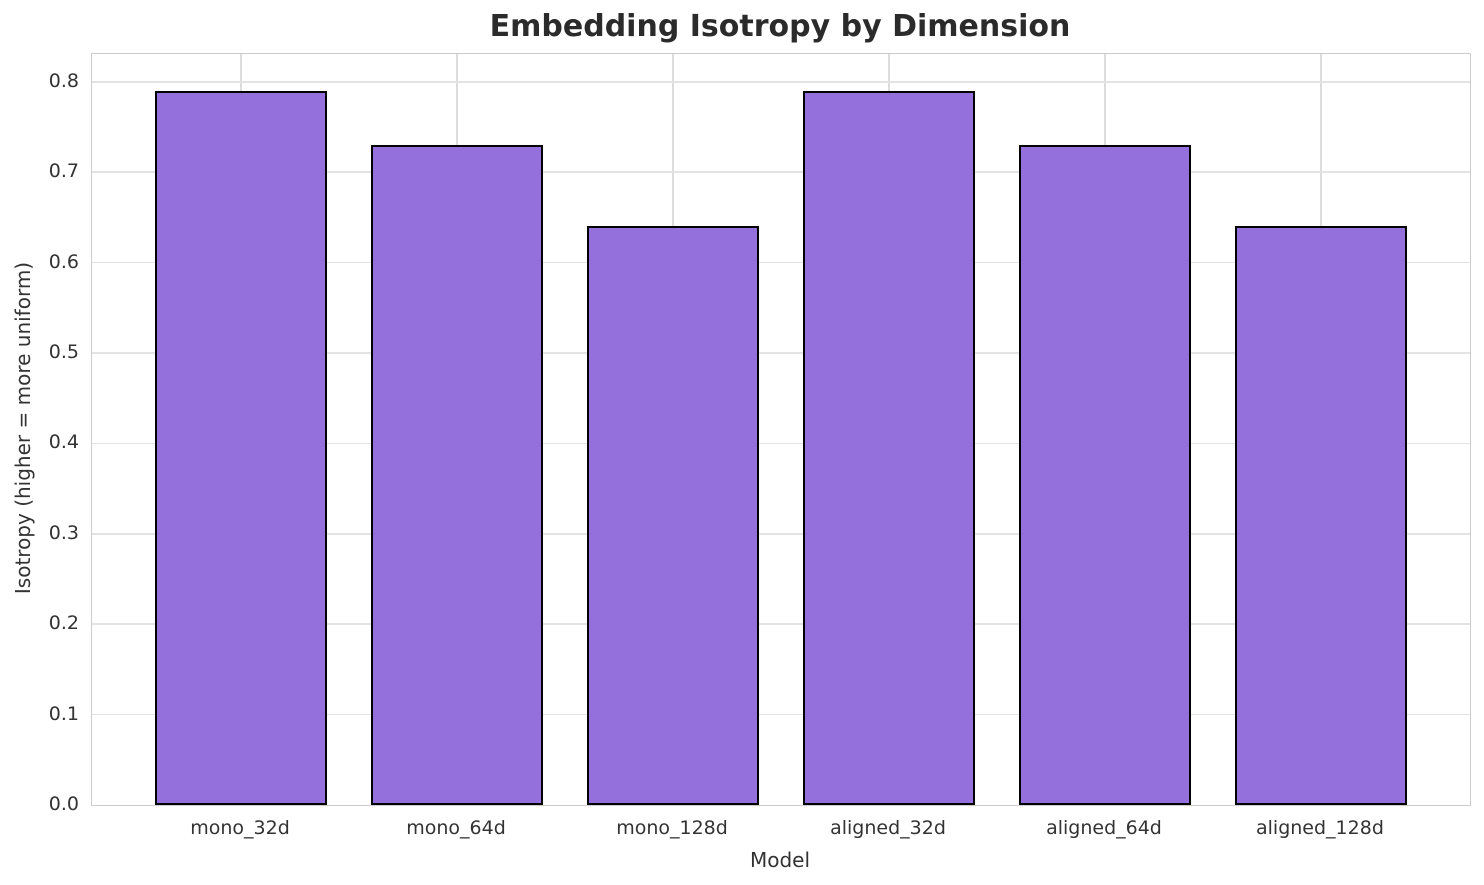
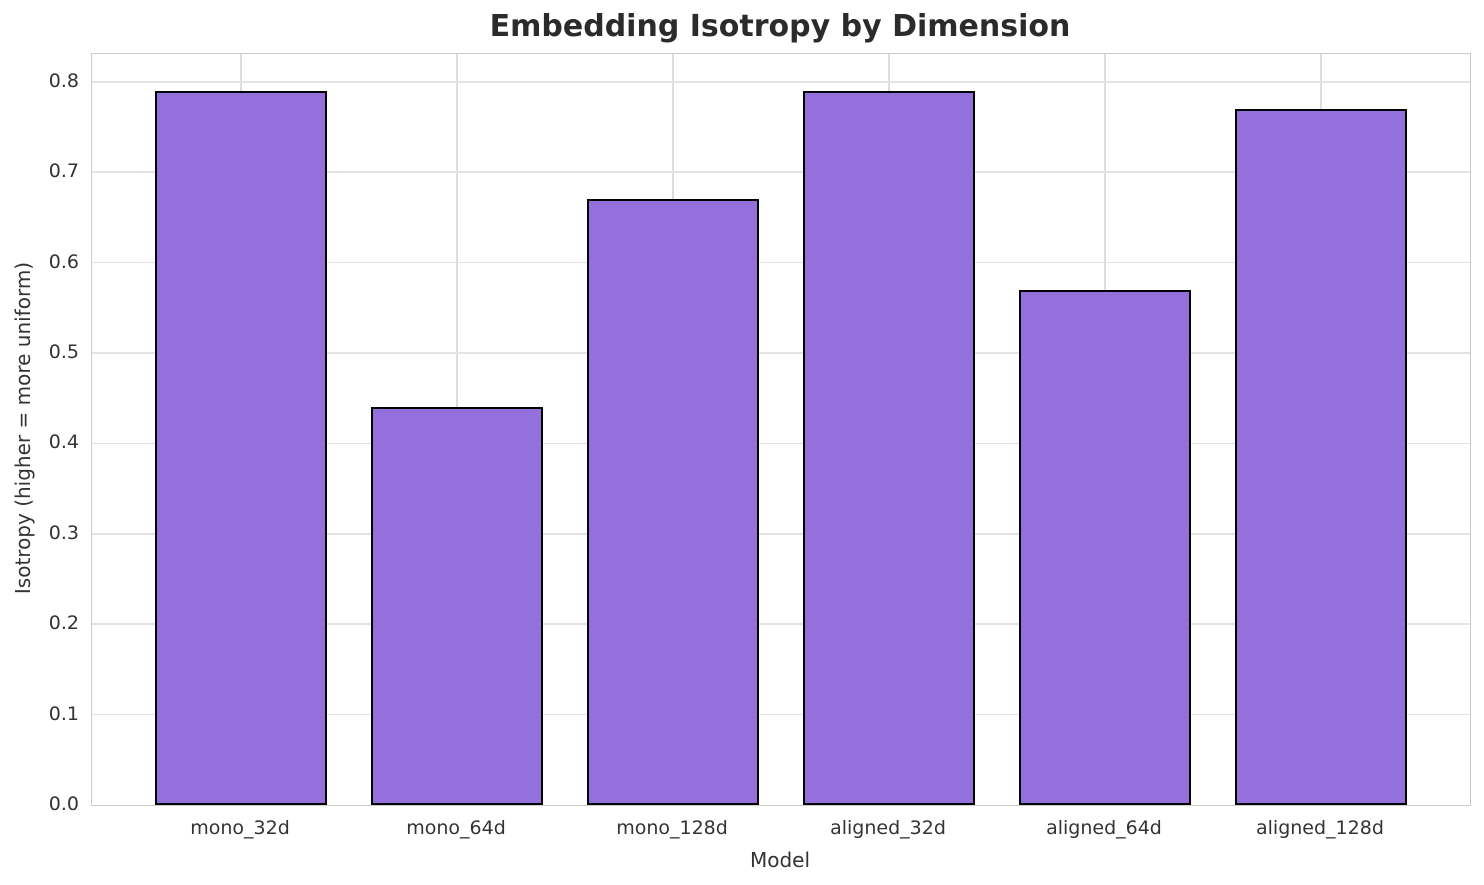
mono_64d: 0.73 -> 0.44
mono_128d: 0.64 -> 0.67
aligned_64d: 0.73 -> 0.57
aligned_128d: 0.64 -> 0.77
